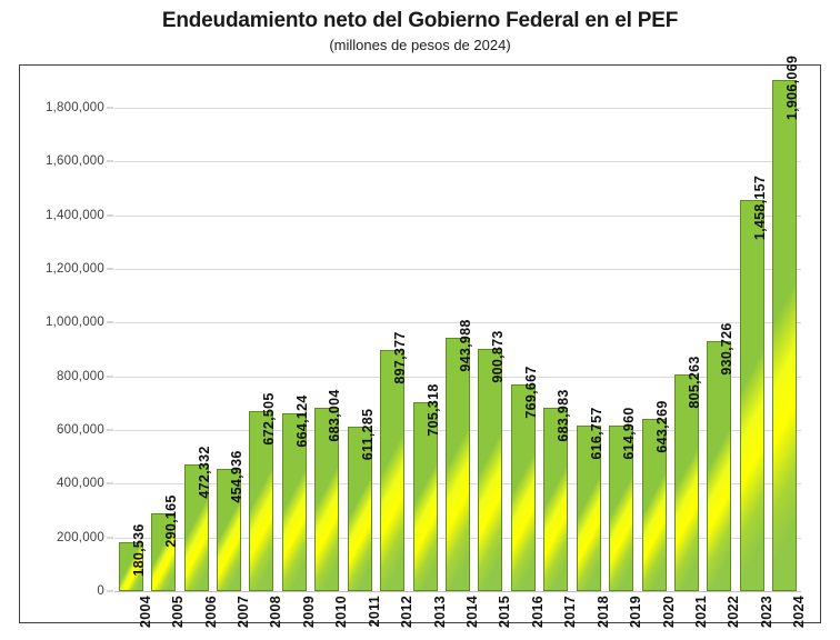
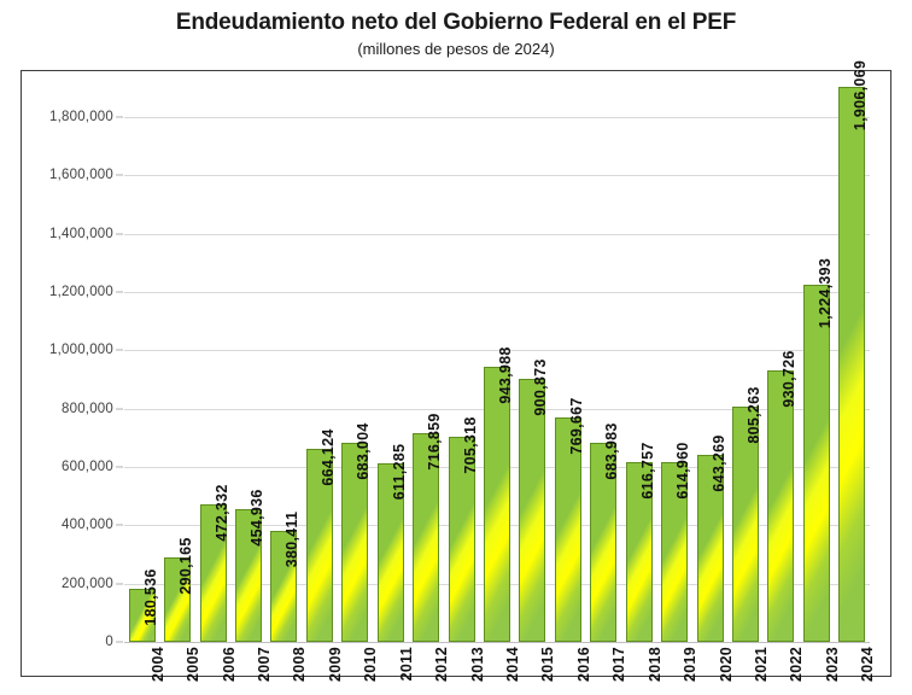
2008: 672,505 -> 380,411
2012: 897,377 -> 716,859
2023: 1,458,157 -> 1,224,393
